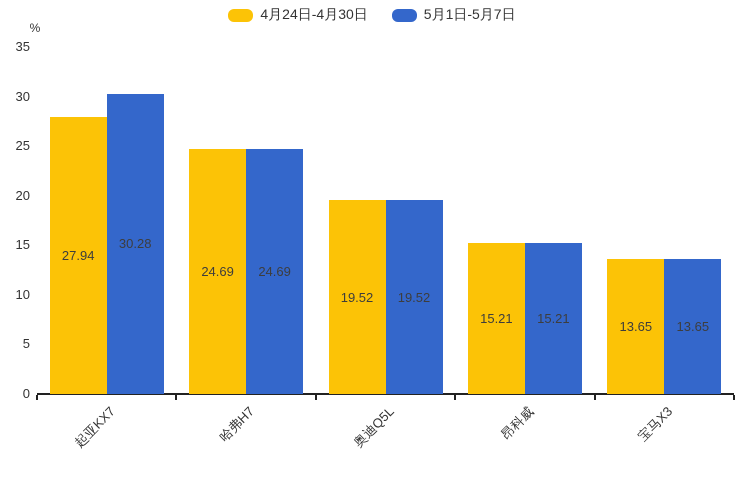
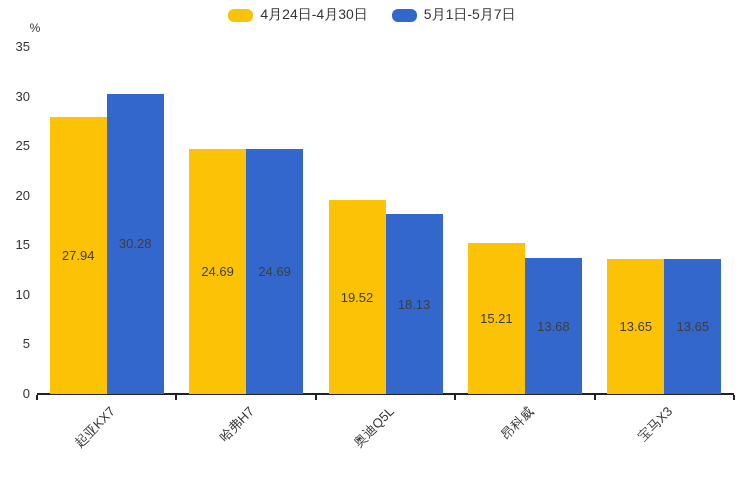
5月1日-5月7日/奥迪Q5L: 19.52 -> 18.13
5月1日-5月7日/昂科威: 15.21 -> 13.68
